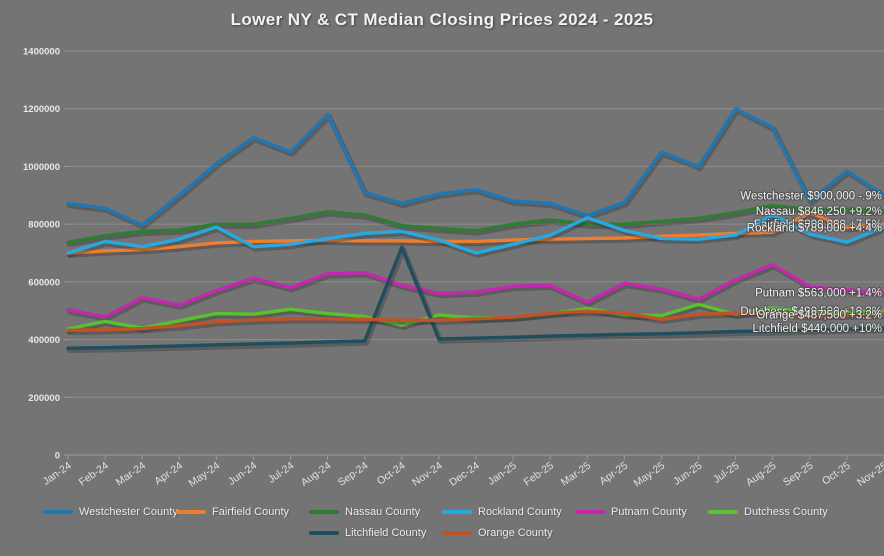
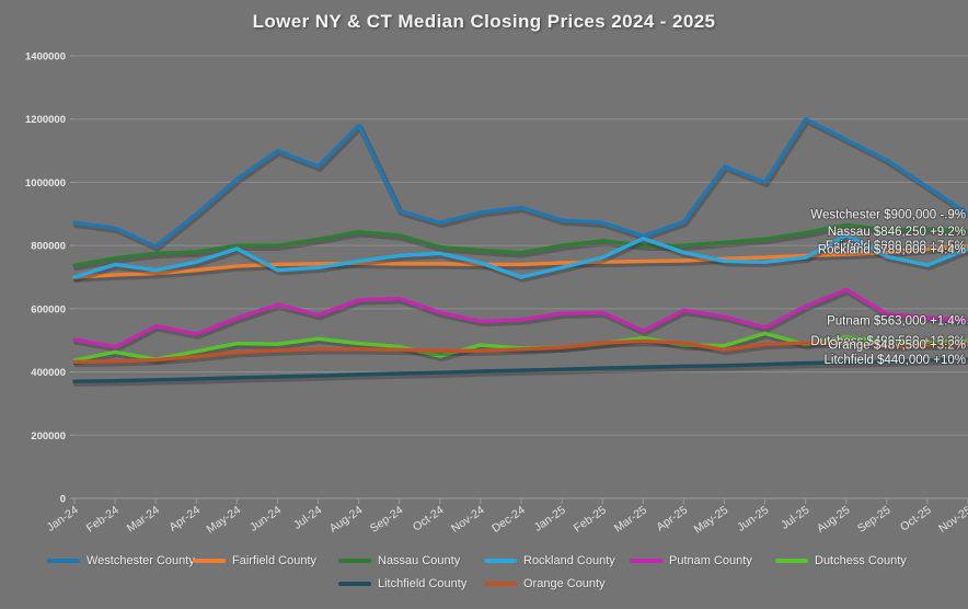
Litchfield County/Oct-24: 720000 -> 400000
Westchester County/Sep-25: 880000 -> 1070000
Fairfield County/Sep-25: 840000 -> 780000
